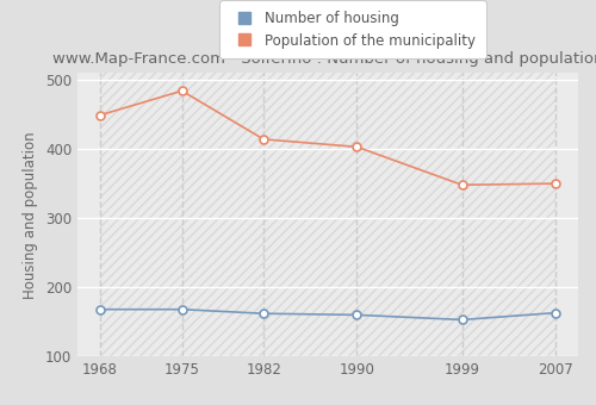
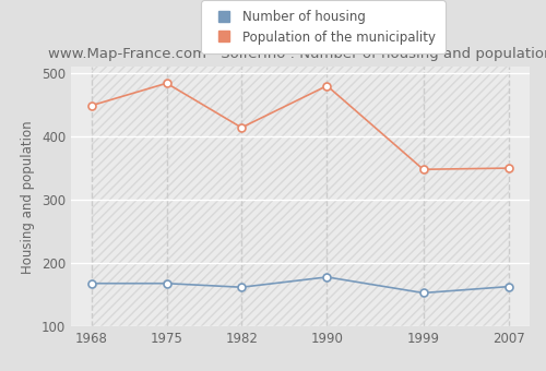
Number of housing/1990: 160 -> 178
Population of the municipality/1990: 403 -> 480
